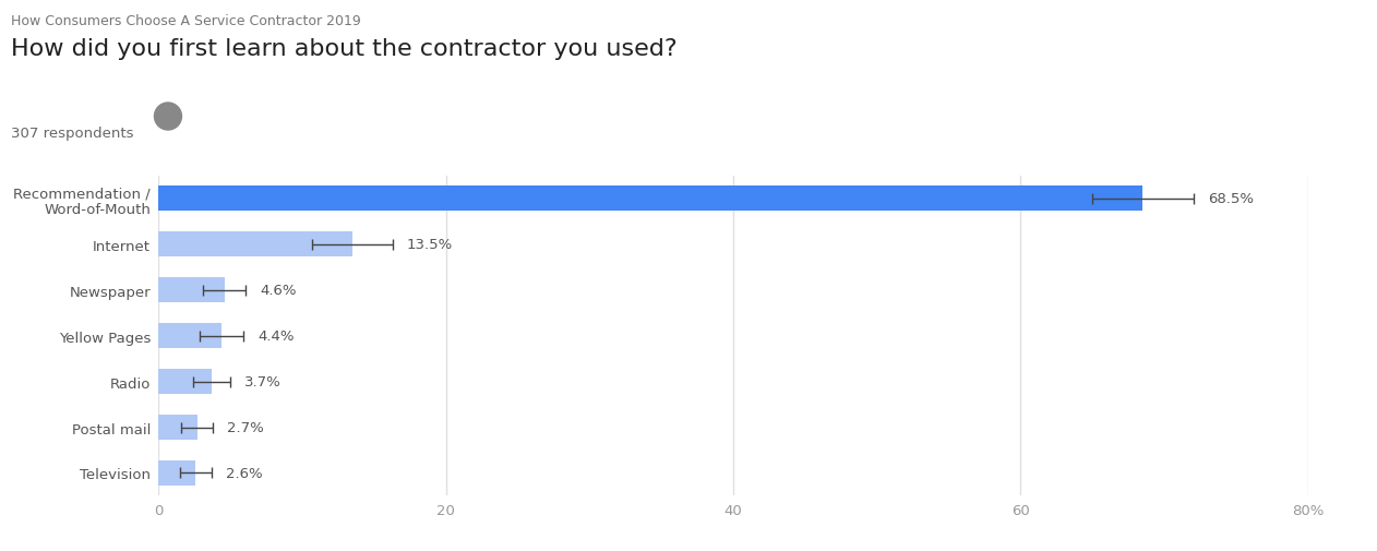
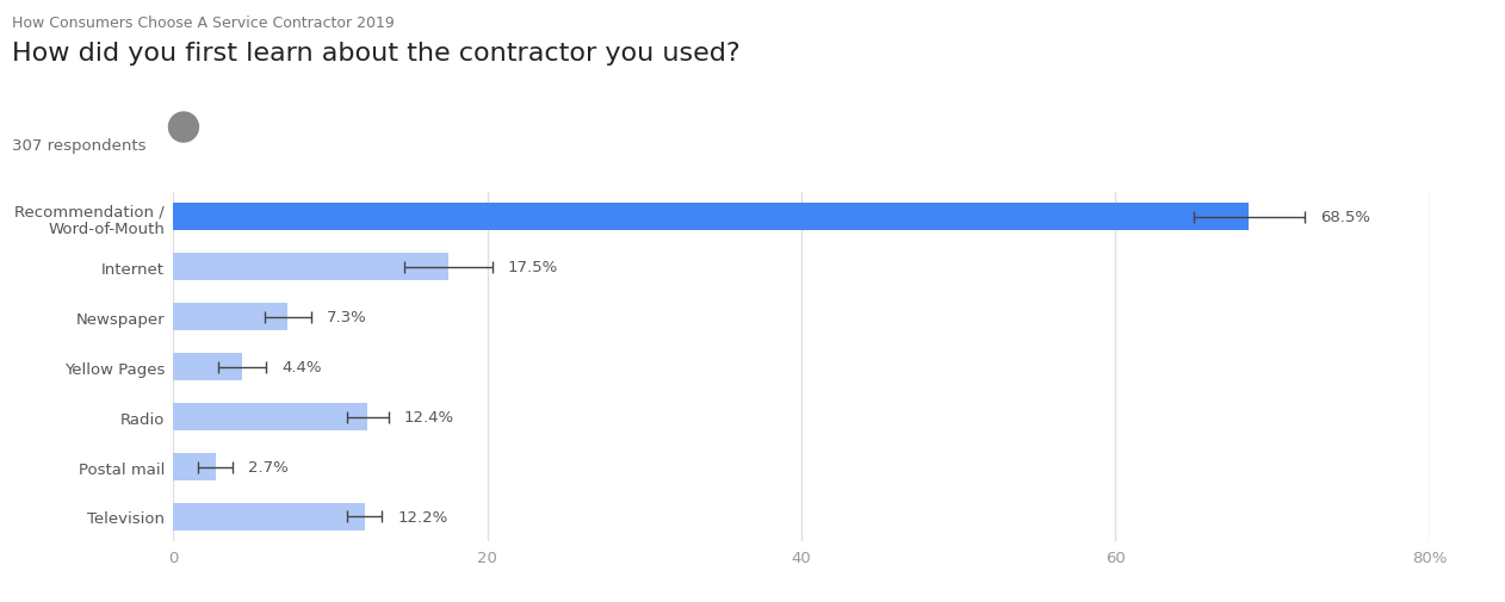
Internet: 13.5% -> 17.5%
Newspaper: 4.6% -> 7.3%
Radio: 3.7% -> 12.4%
Television: 2.6% -> 12.2%
